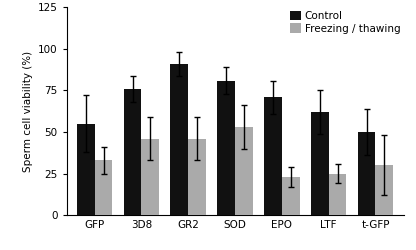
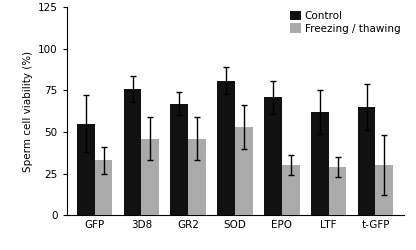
Control/GR2: 91 -> 67
Freezing / thawing/EPO: 23 -> 30
Freezing / thawing/LTF: 25 -> 29
Control/t-GFP: 50 -> 65
